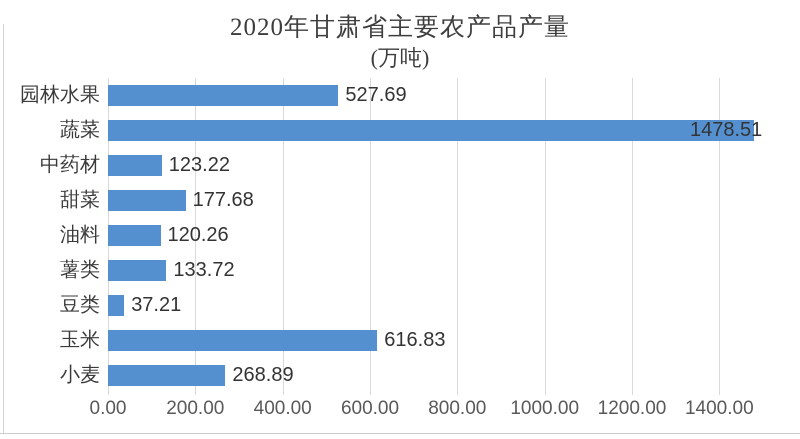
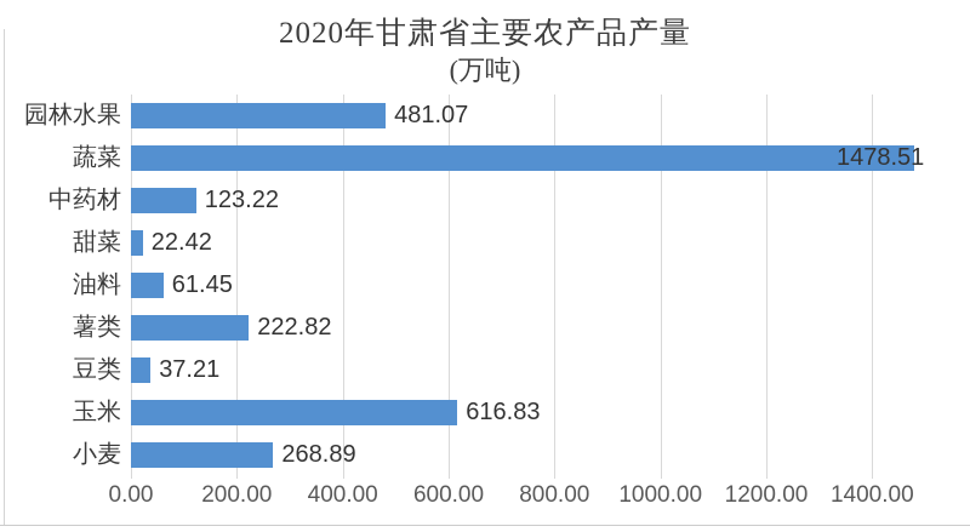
园林水果: 527.69 -> 481.07
甜菜: 177.68 -> 22.42
油料: 120.26 -> 61.45
薯类: 133.72 -> 222.82
